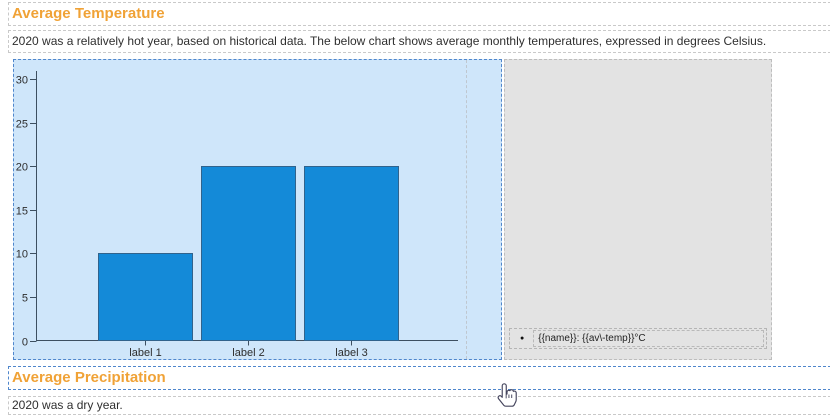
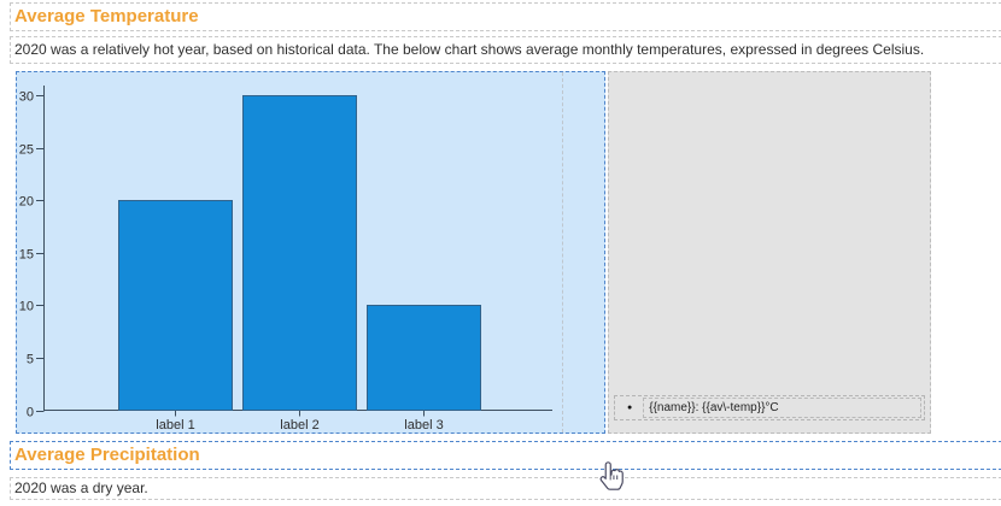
label 1: 10 -> 20
label 2: 20 -> 30
label 3: 20 -> 10
